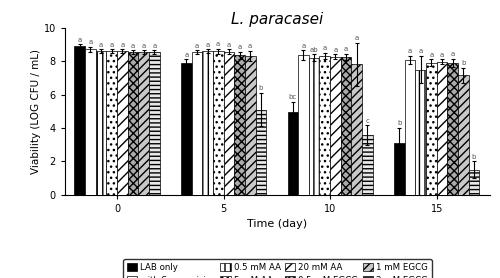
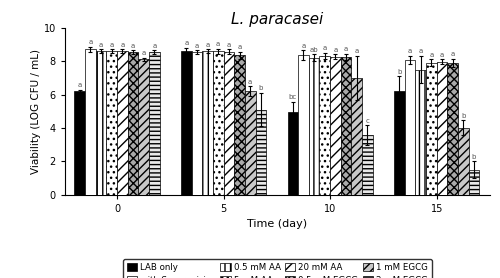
LAB only/0: 8.9 -> 6.2
1 mM EGCG/0: 8.6 -> 8.1
LAB only/5: 7.9 -> 8.6
1 mM EGCG/5: 8.3 -> 6.2
1 mM EGCG/10: 7.8 -> 7.0
LAB only/15: 3.1 -> 6.2
1 mM EGCG/15: 7.2 -> 4.0
